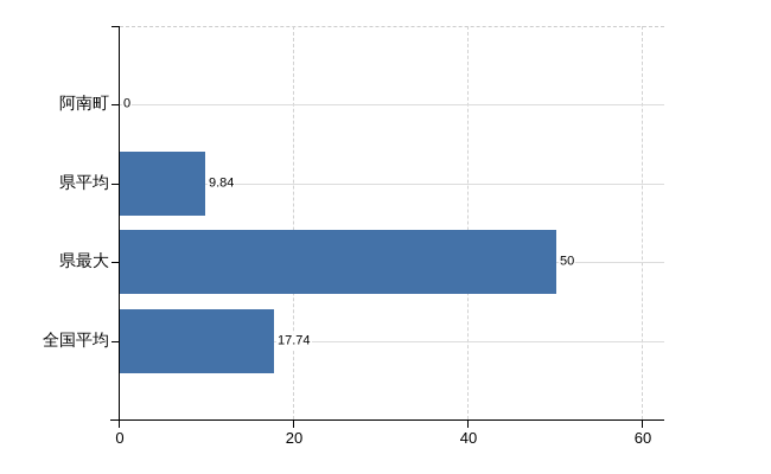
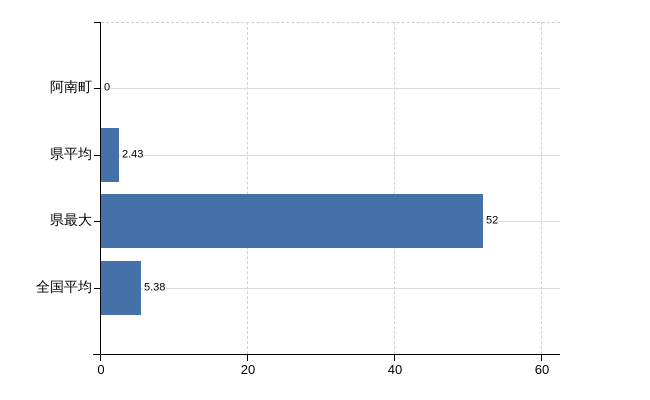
県平均: 9.84 -> 2.43
県最大: 50 -> 52
全国平均: 17.74 -> 5.38
